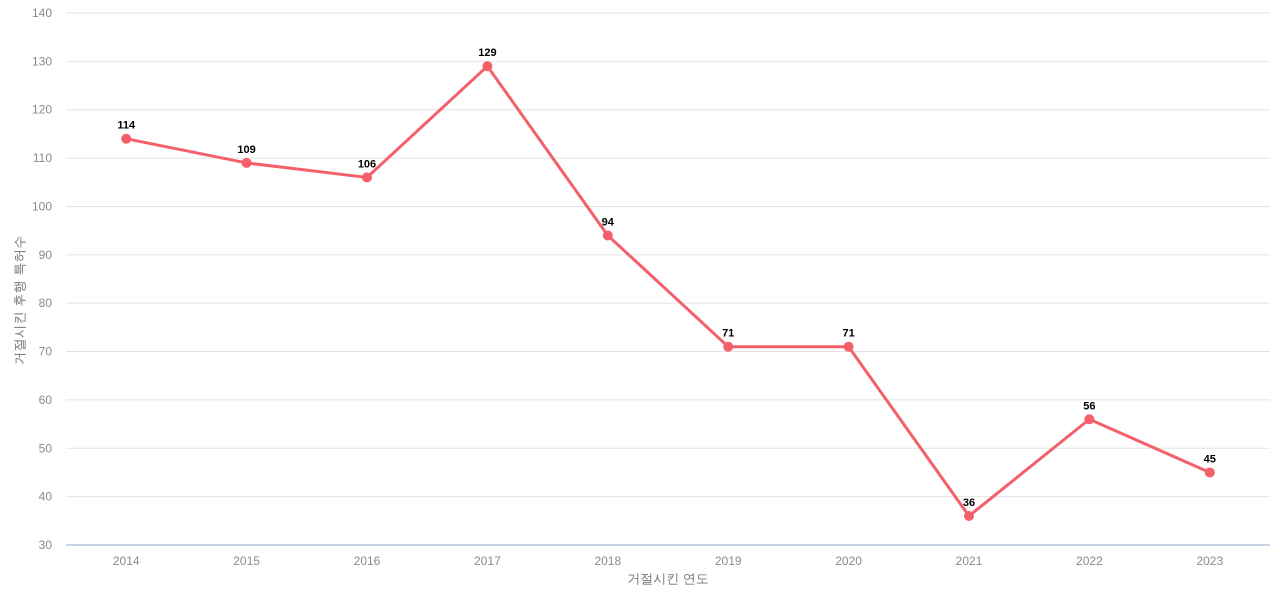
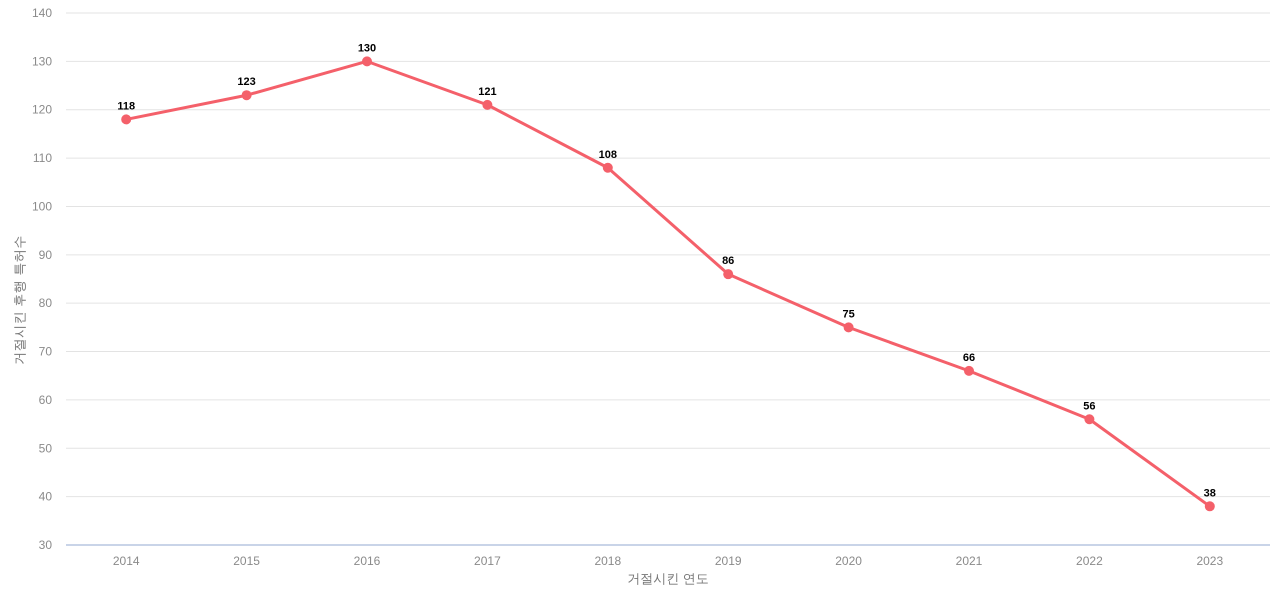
2014: 114 -> 118
2015: 109 -> 123
2016: 106 -> 130
2017: 129 -> 121
2018: 94 -> 108
2019: 71 -> 86
2020: 71 -> 75
2021: 36 -> 66
2023: 45 -> 38
